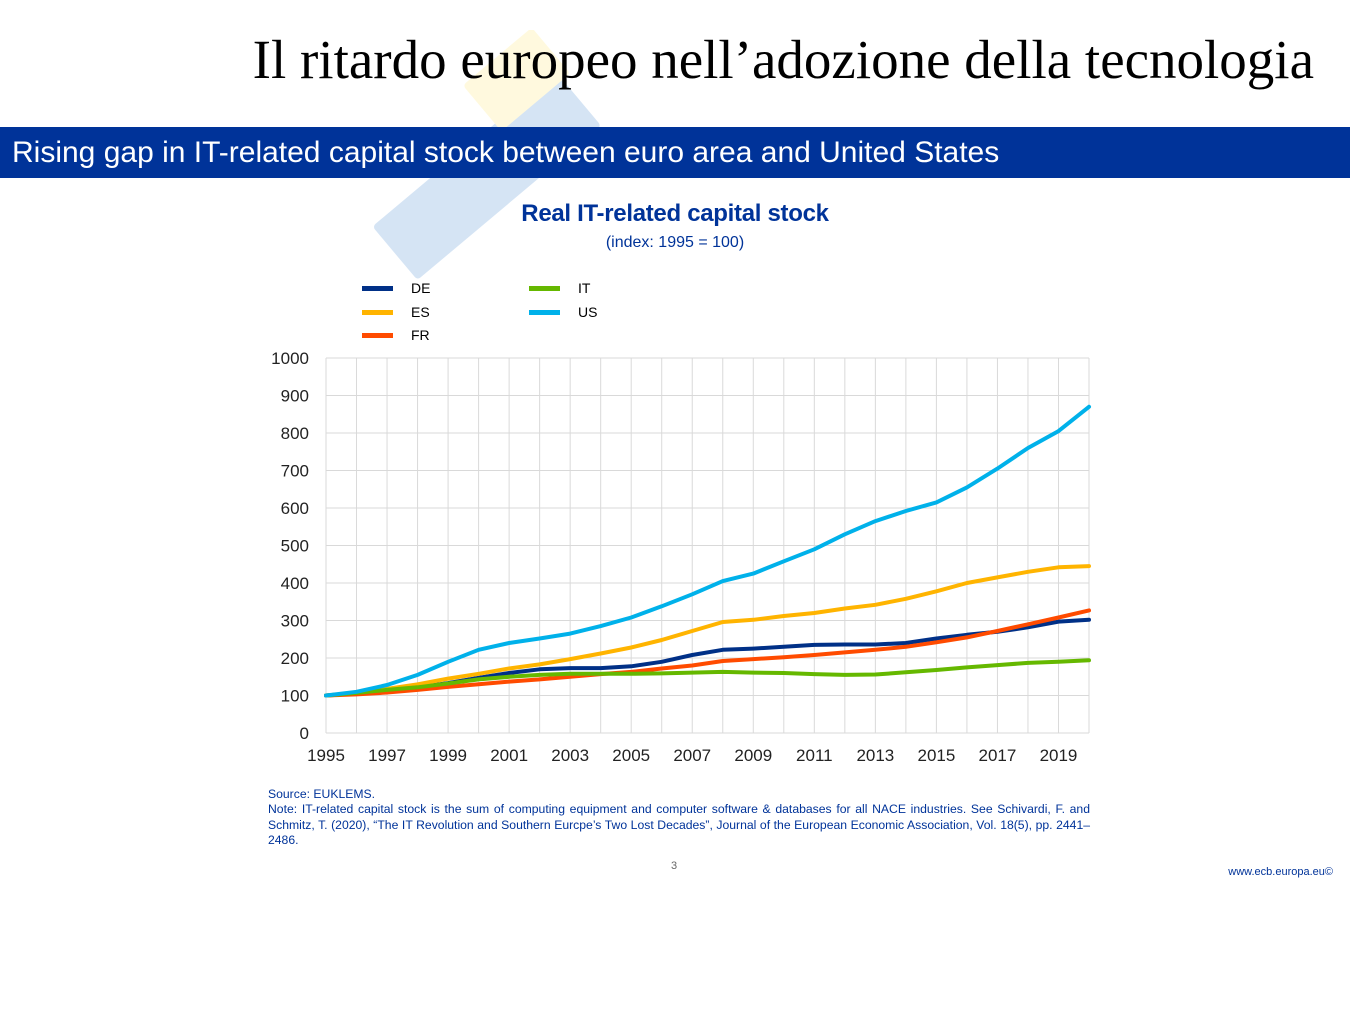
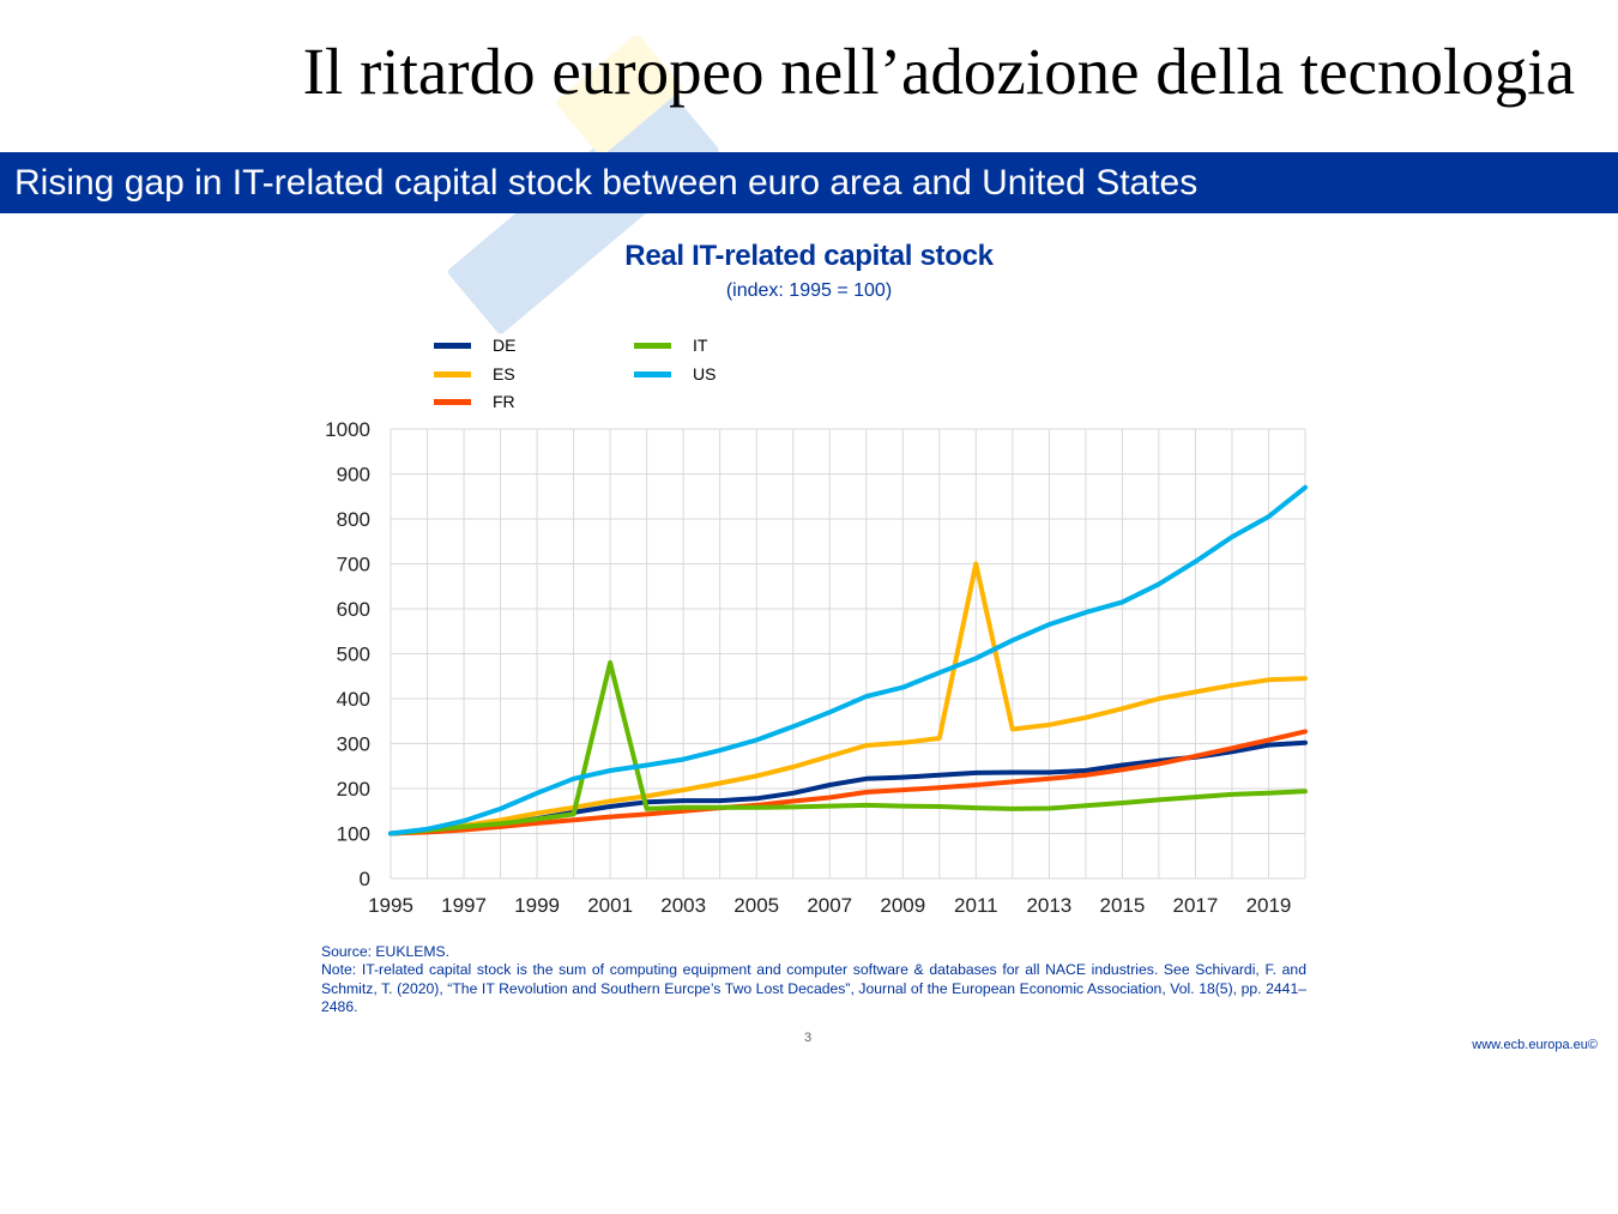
IT/2001: 150 -> 480
ES/2011: 320 -> 700
